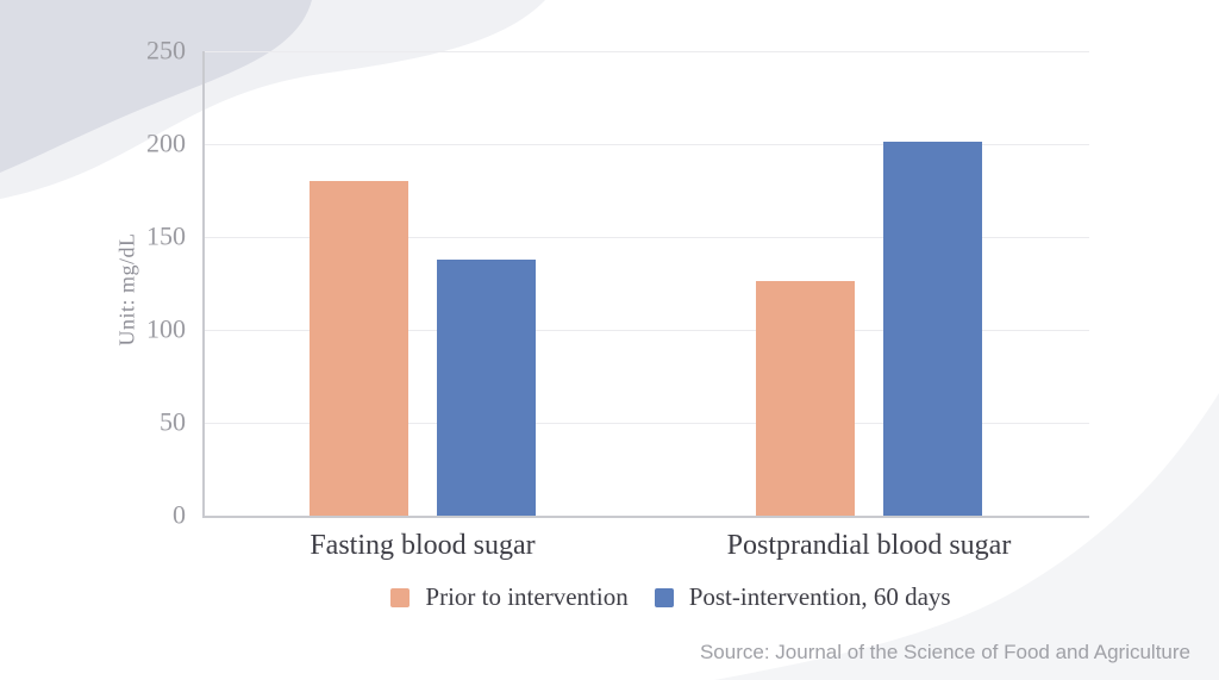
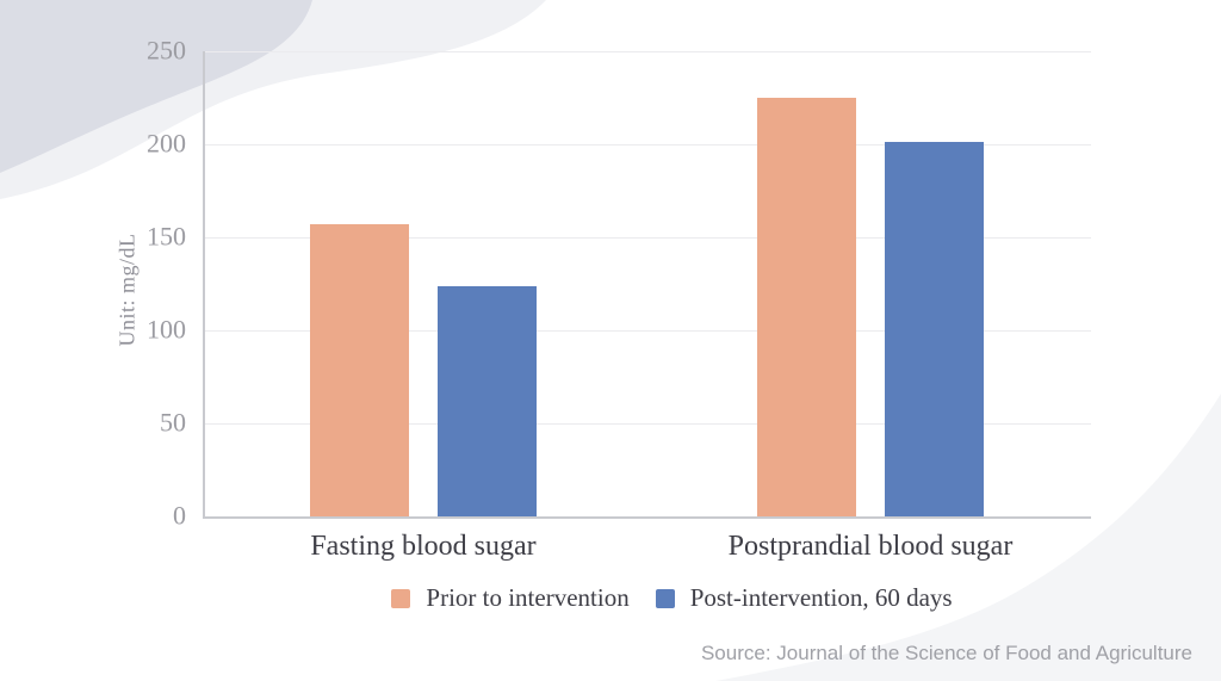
Prior to intervention/Fasting blood sugar: 180 -> 157
Post-intervention, 60 days/Fasting blood sugar: 138 -> 124
Prior to intervention/Postprandial blood sugar: 126 -> 225
